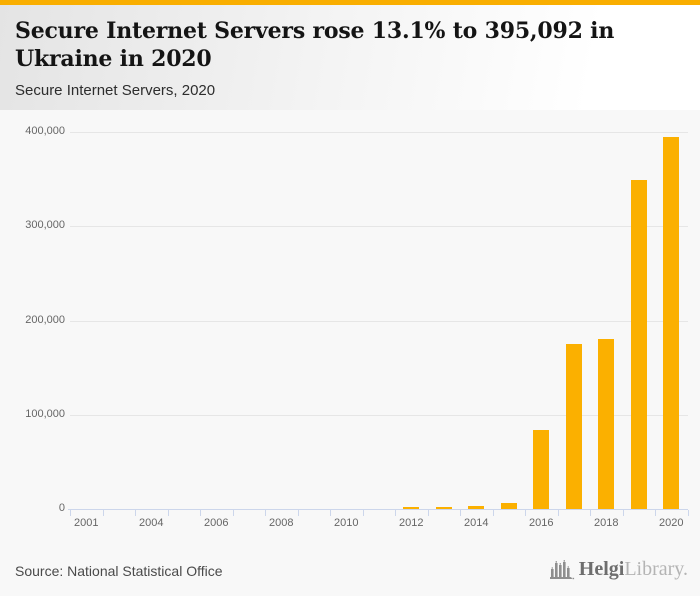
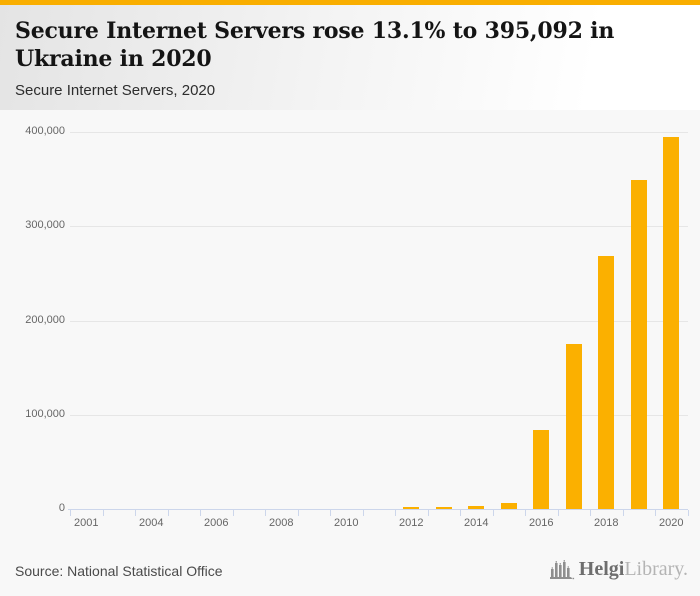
2018: 180000 -> 270000
